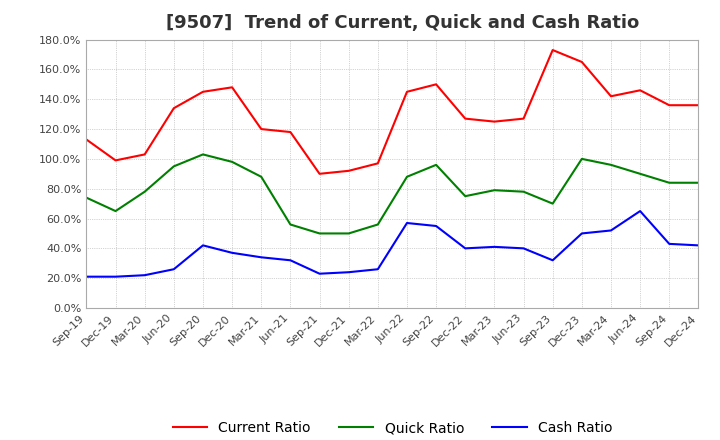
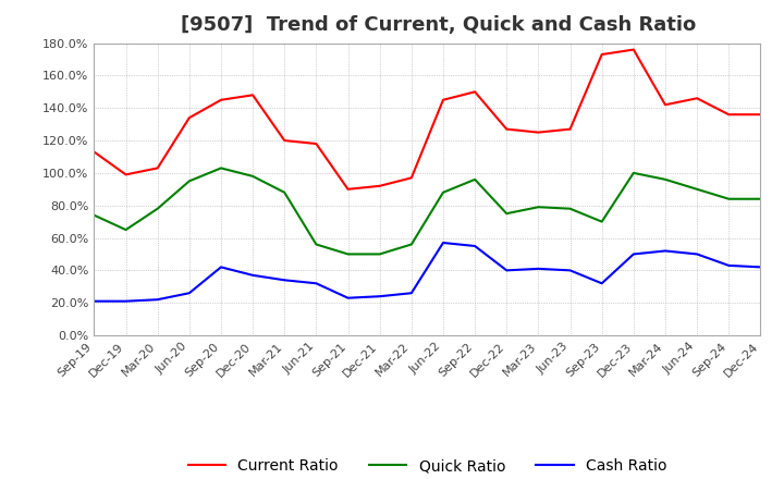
Current Ratio/Dec-23: 165% -> 176%
Cash Ratio/Jun-24: 65% -> 50%
